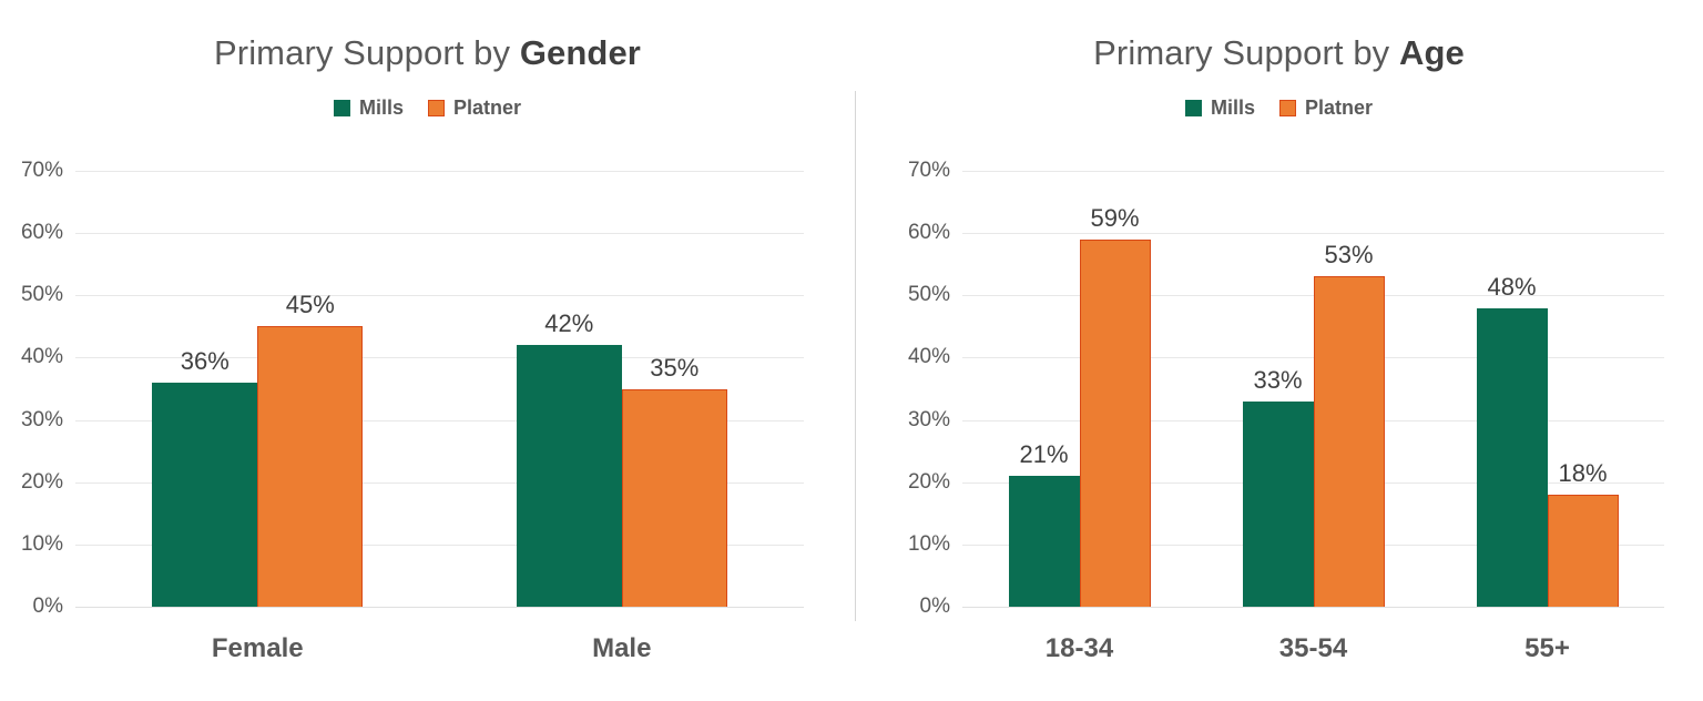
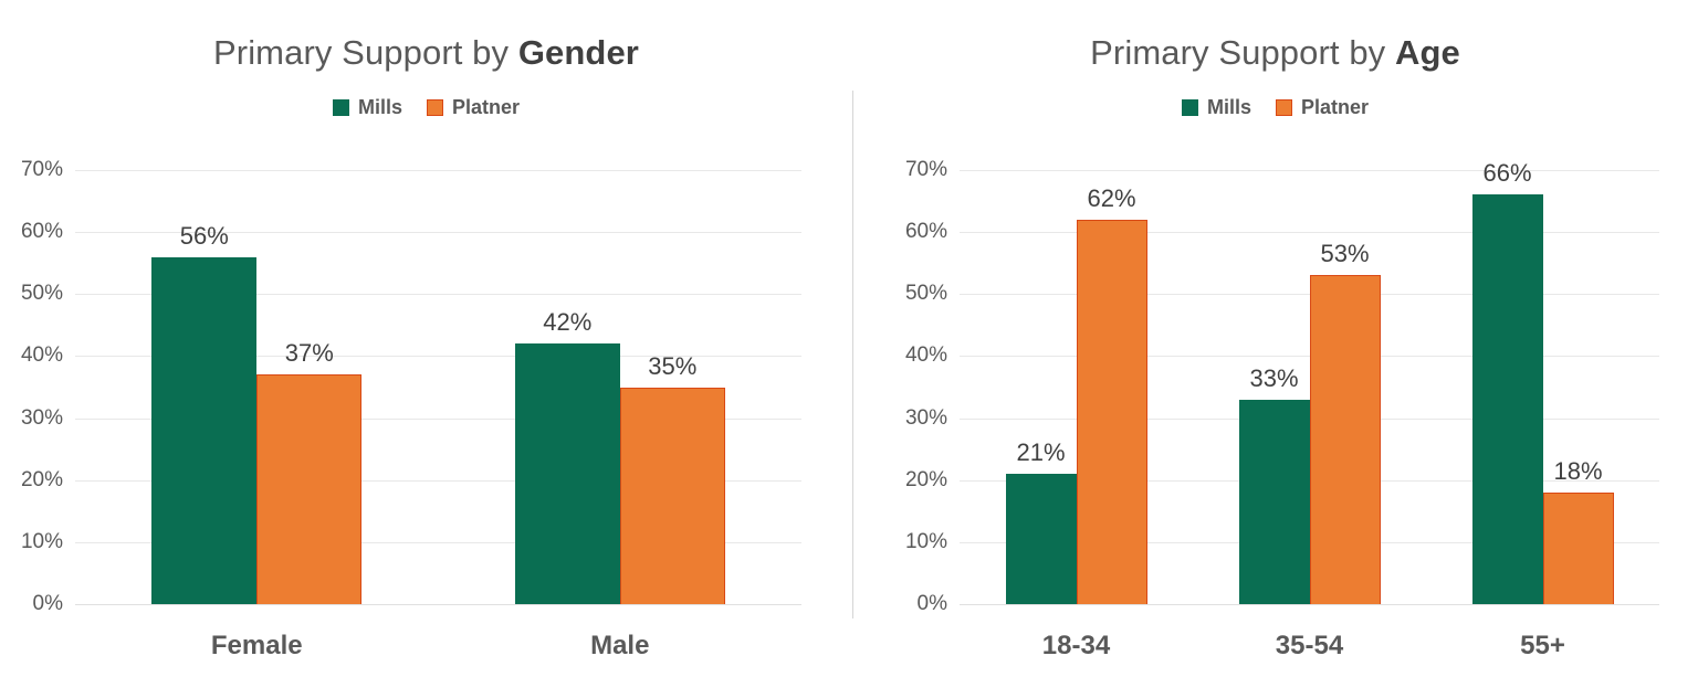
Primary Support by Gender/Mills/Female: 36% -> 56%
Primary Support by Gender/Platner/Female: 45% -> 37%
Primary Support by Age/Platner/18-34: 59% -> 62%
Primary Support by Age/Mills/55+: 48% -> 66%
